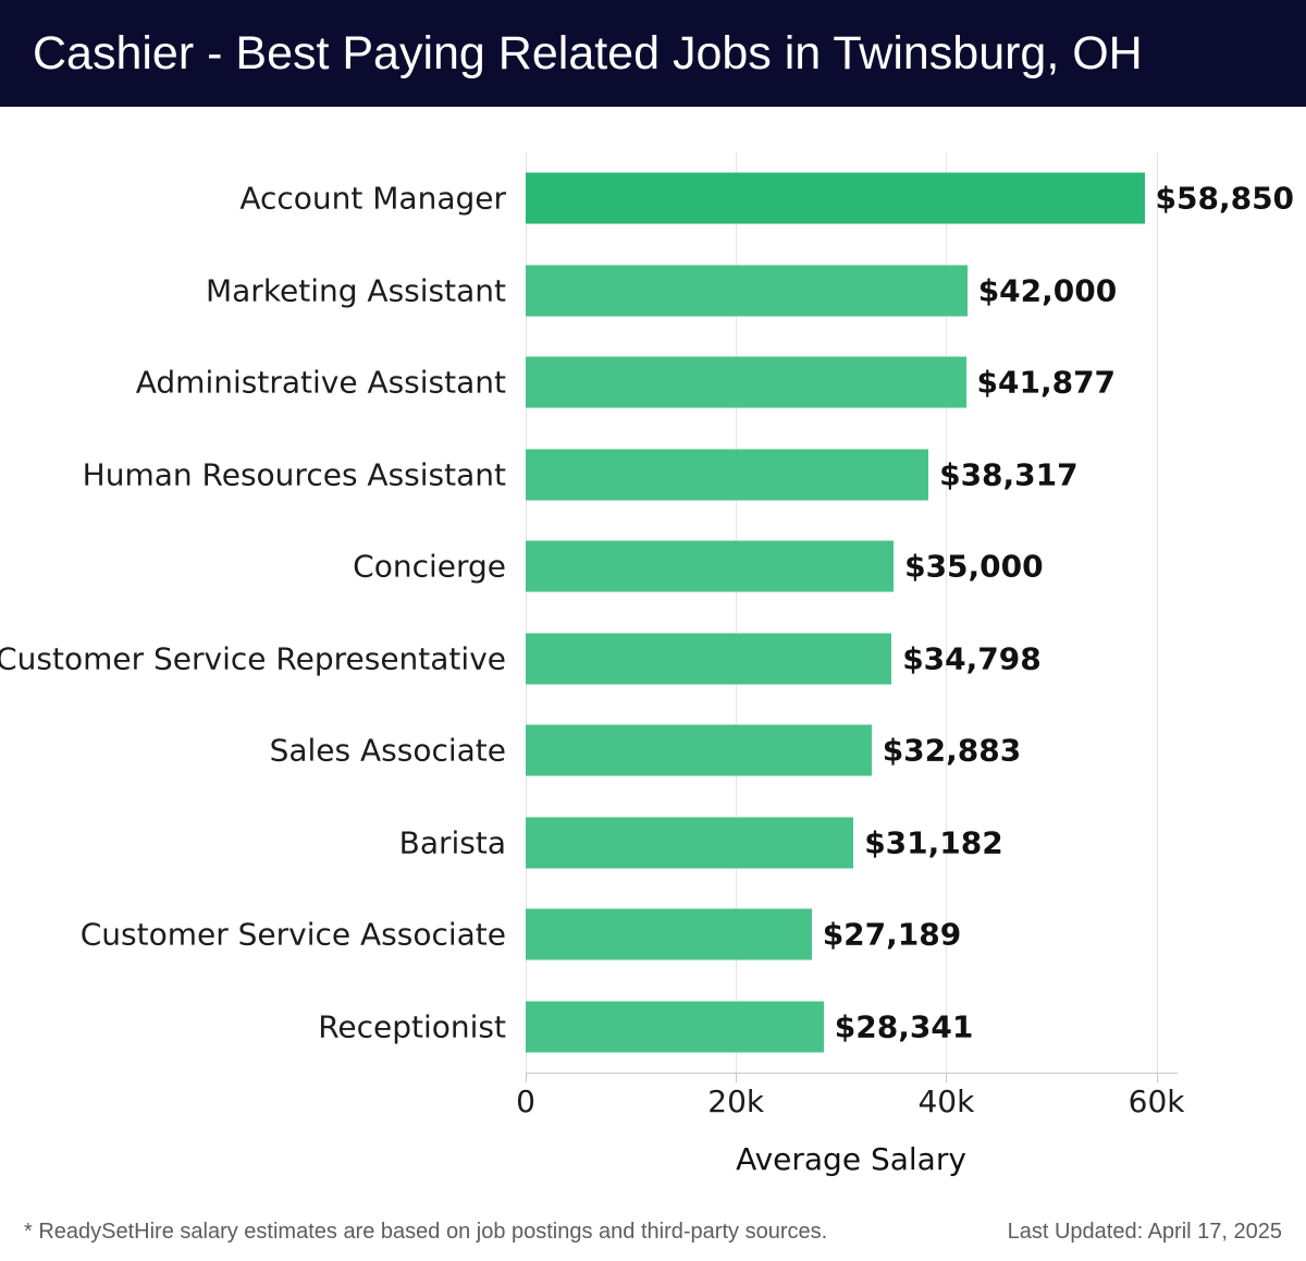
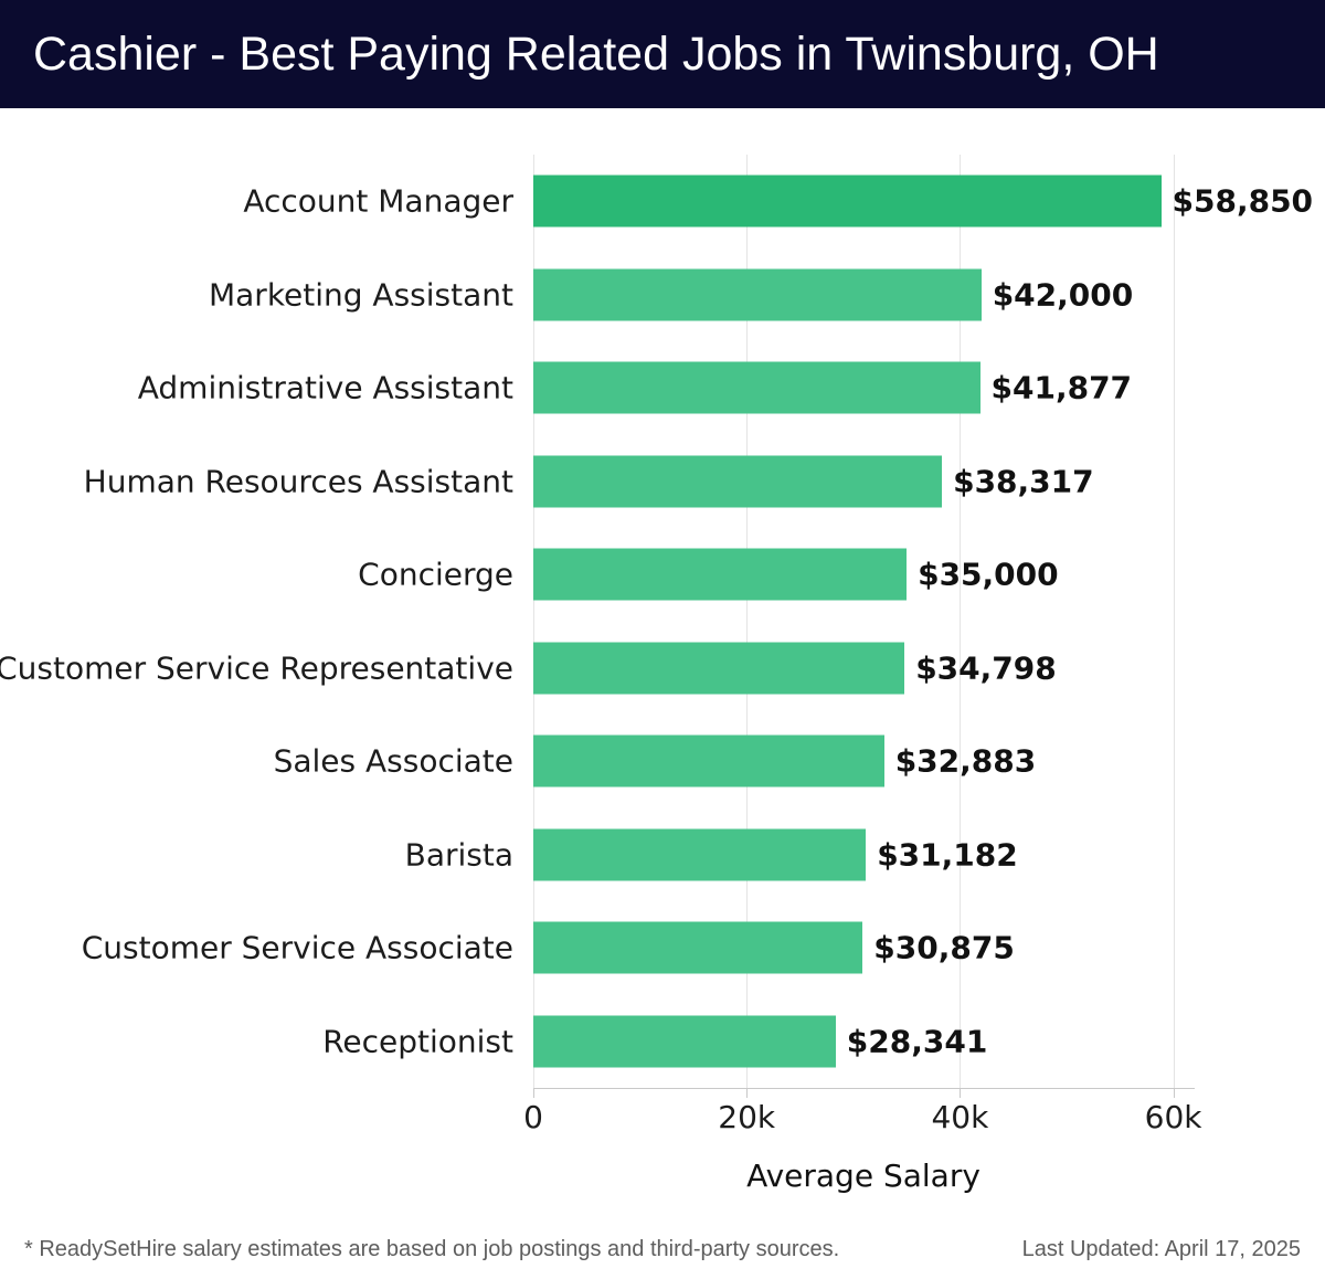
Customer Service Associate: $27,189 -> $30,875
